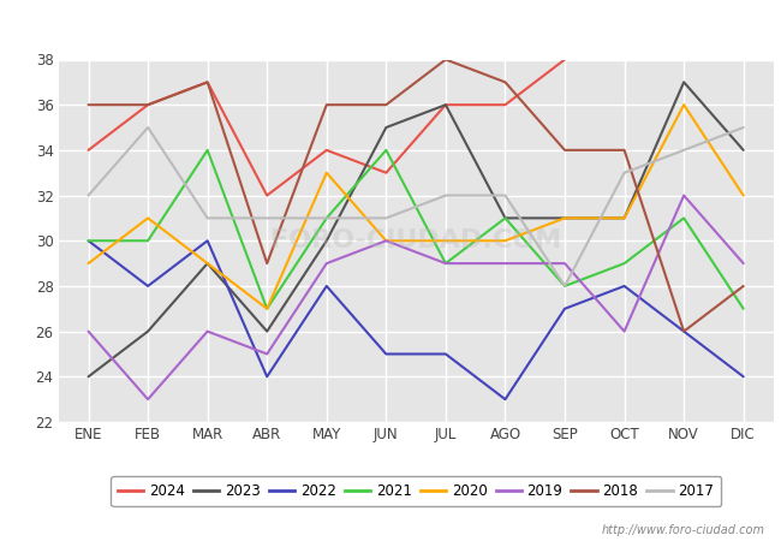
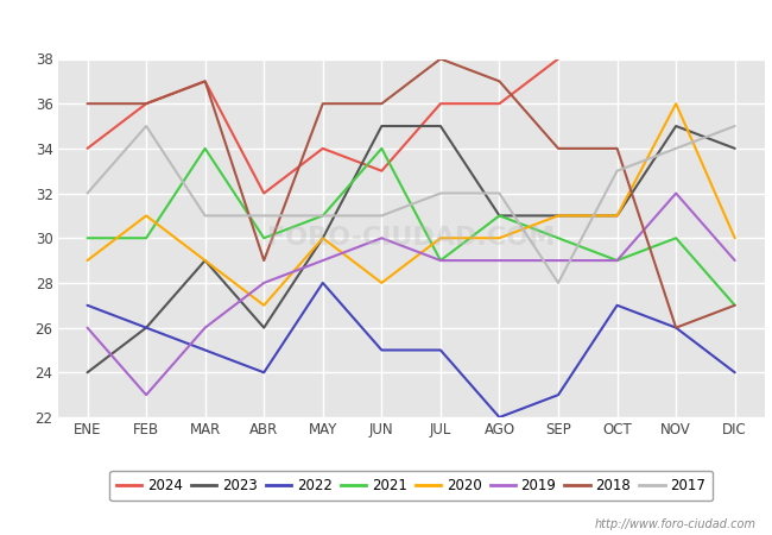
2022/ENE: 30 -> 27
2022/FEB: 28 -> 26
2022/MAR: 30 -> 25
2021/ABR: 27 -> 30
2019/ABR: 25 -> 28
2020/MAY: 33 -> 30
2020/JUN: 30 -> 28
2023/JUL: 36 -> 35
2022/AGO: 23 -> 22
2022/SEP: 27 -> 23
2021/SEP: 28 -> 30
2022/OCT: 28 -> 27
2019/OCT: 26 -> 29
2023/NOV: 37 -> 35
2021/NOV: 31 -> 30
2020/DIC: 32 -> 30
2018/DIC: 28 -> 27
